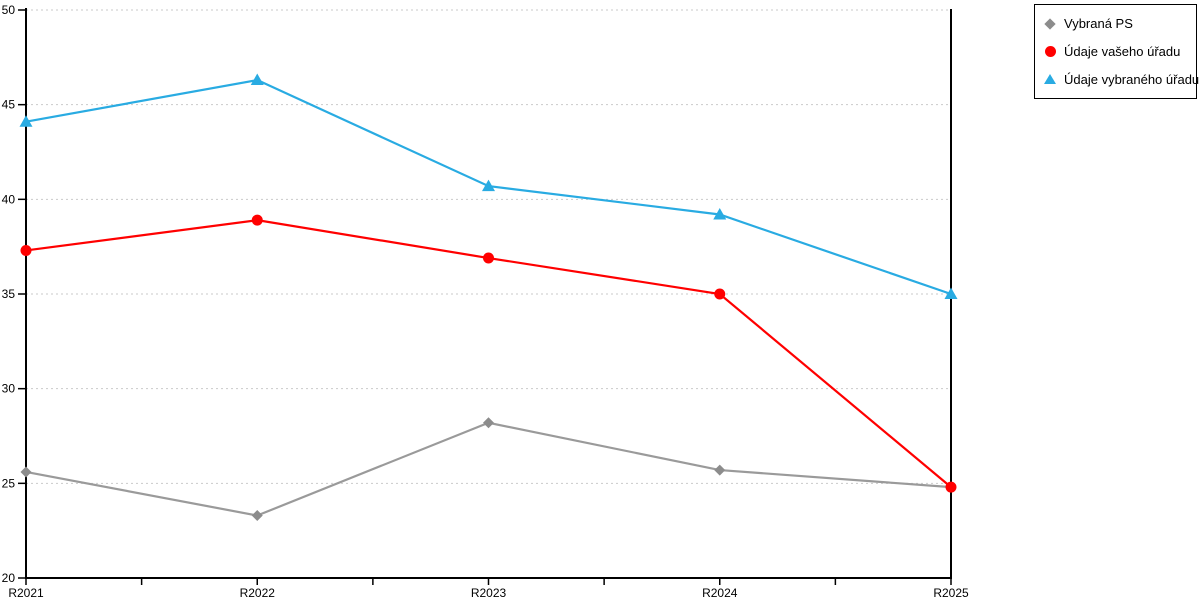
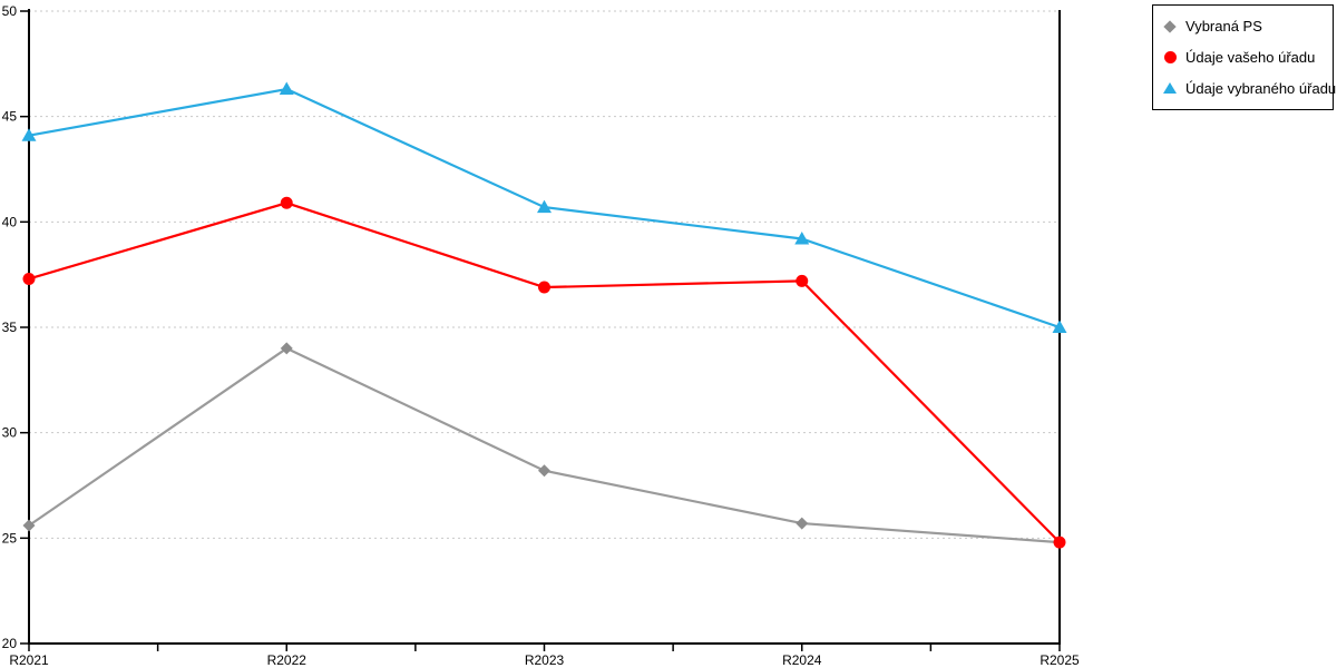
Vybraná PS/R2022: 23.3 -> 34.0
Údaje vašeho úřadu/R2022: 38.9 -> 40.9
Údaje vašeho úřadu/R2024: 35.0 -> 37.2
